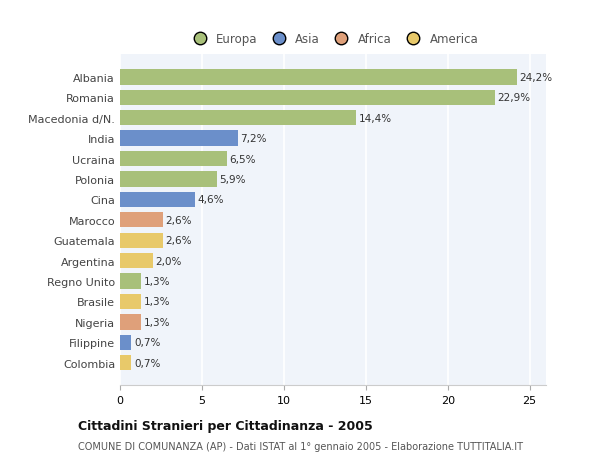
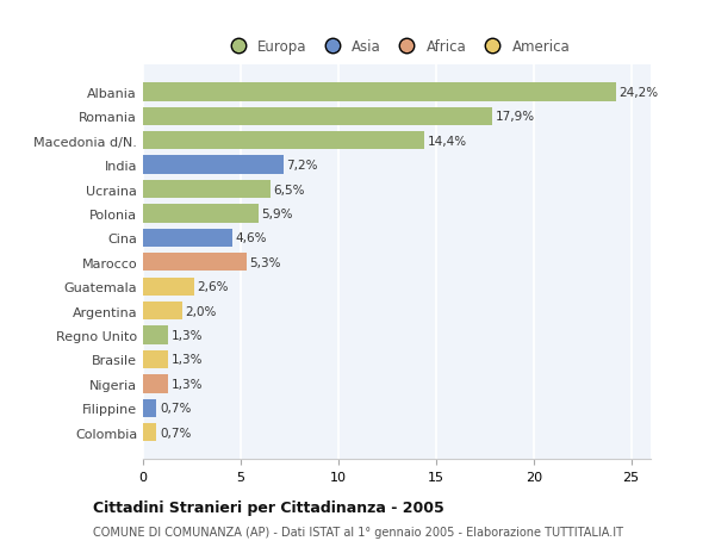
Romania: 22,9% -> 17,9%
Marocco: 2,6% -> 5,3%
